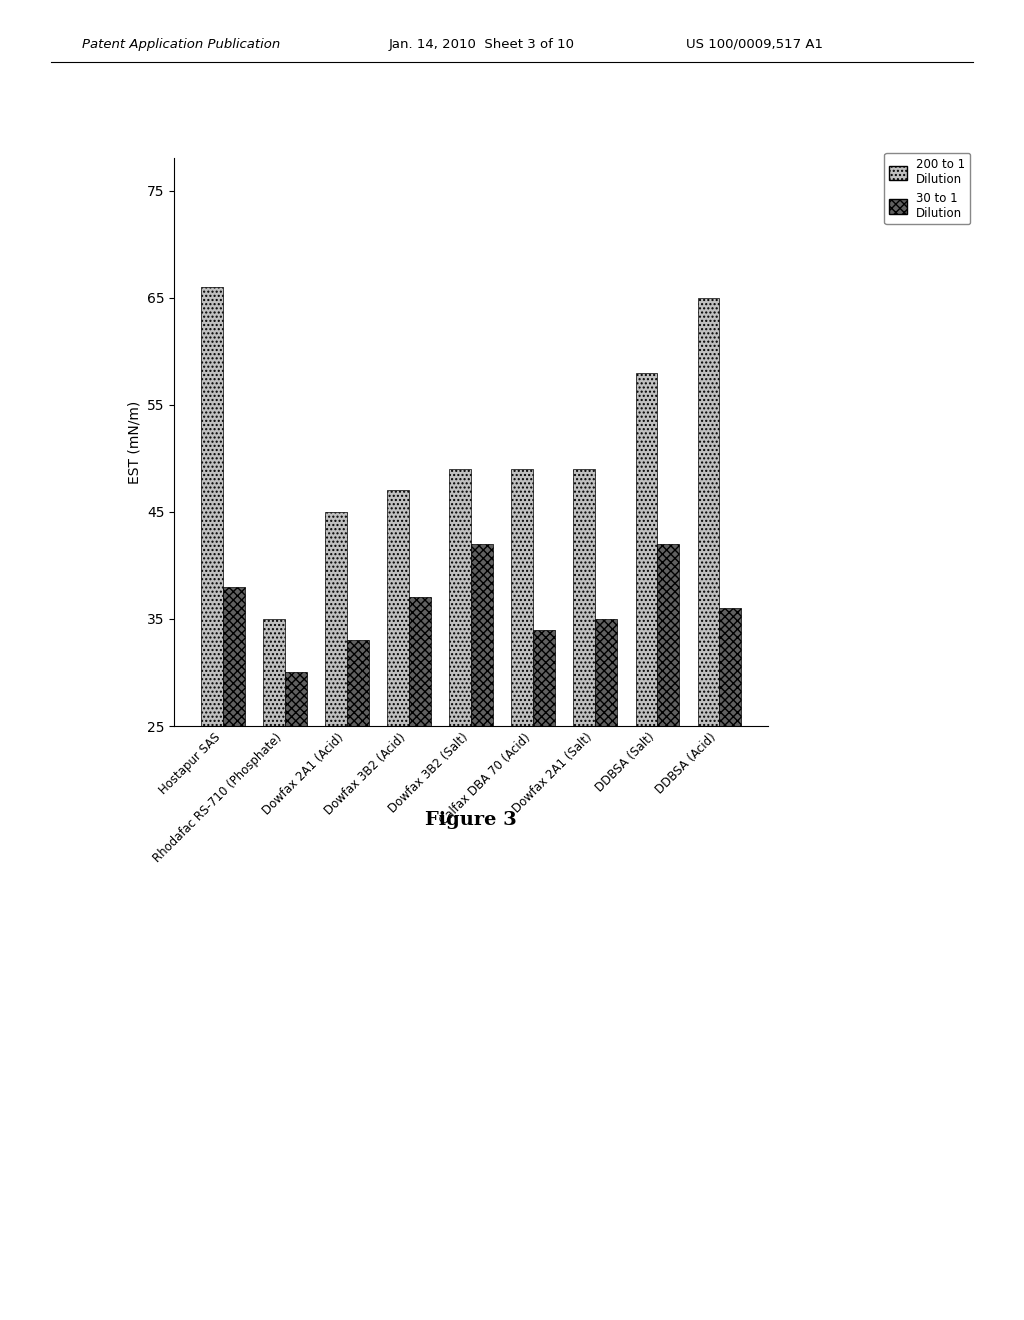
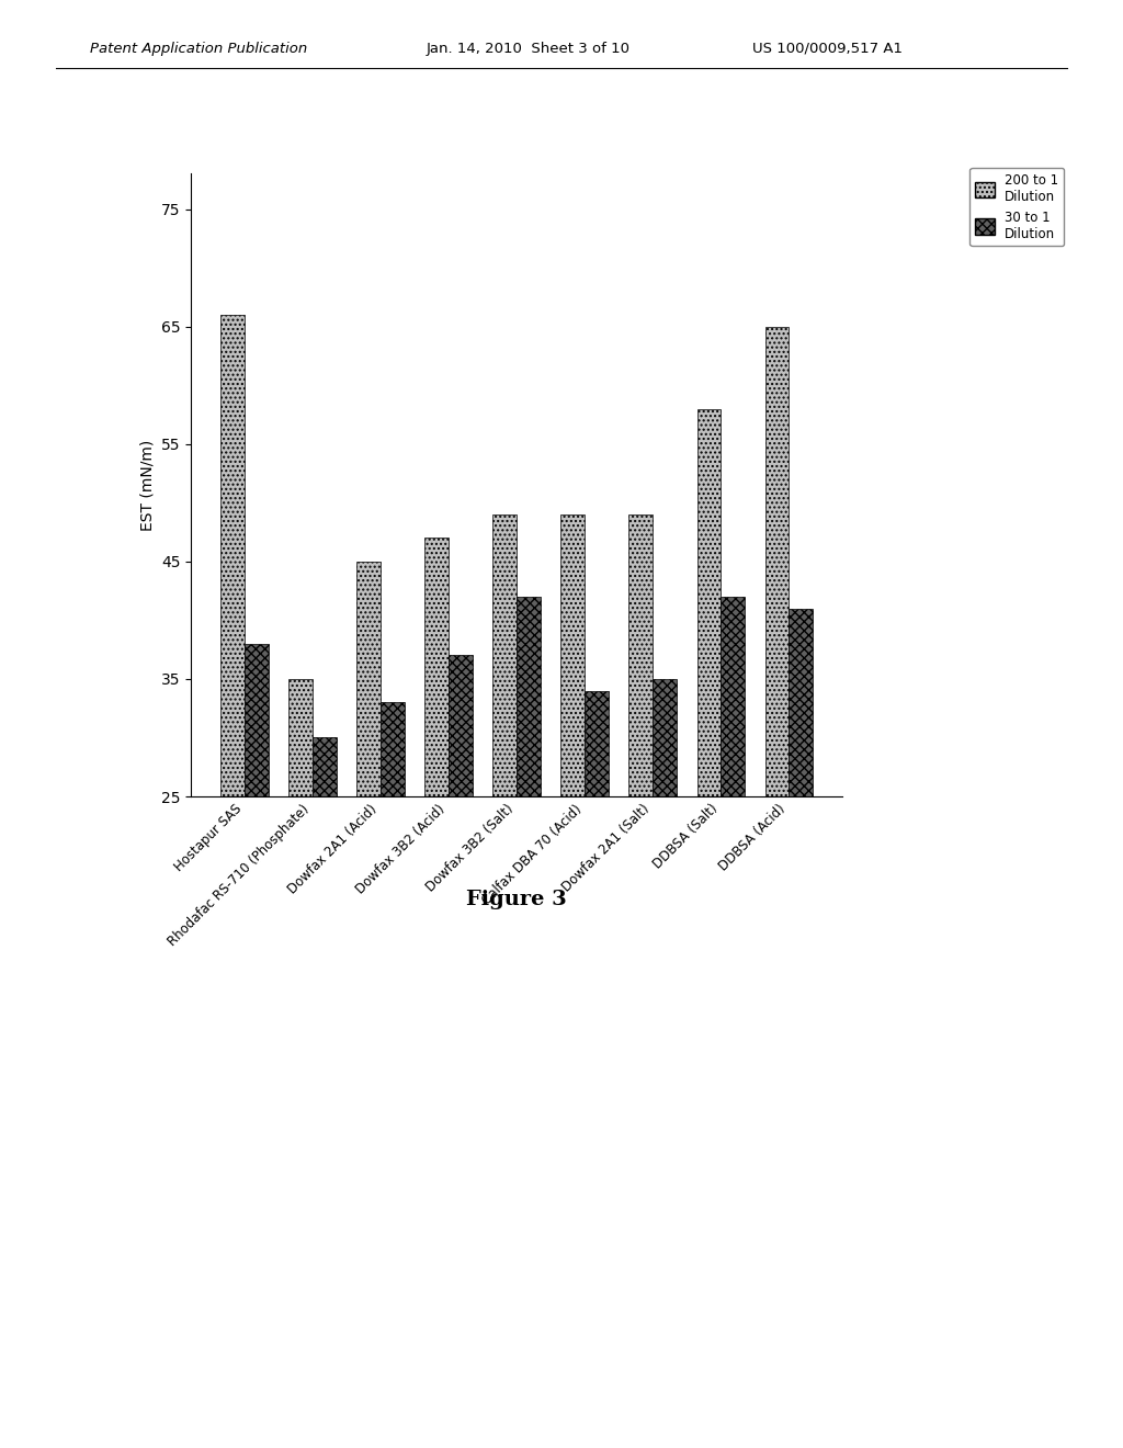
30 to 1 Dilution/DDBSA (Acid): 36 -> 41
